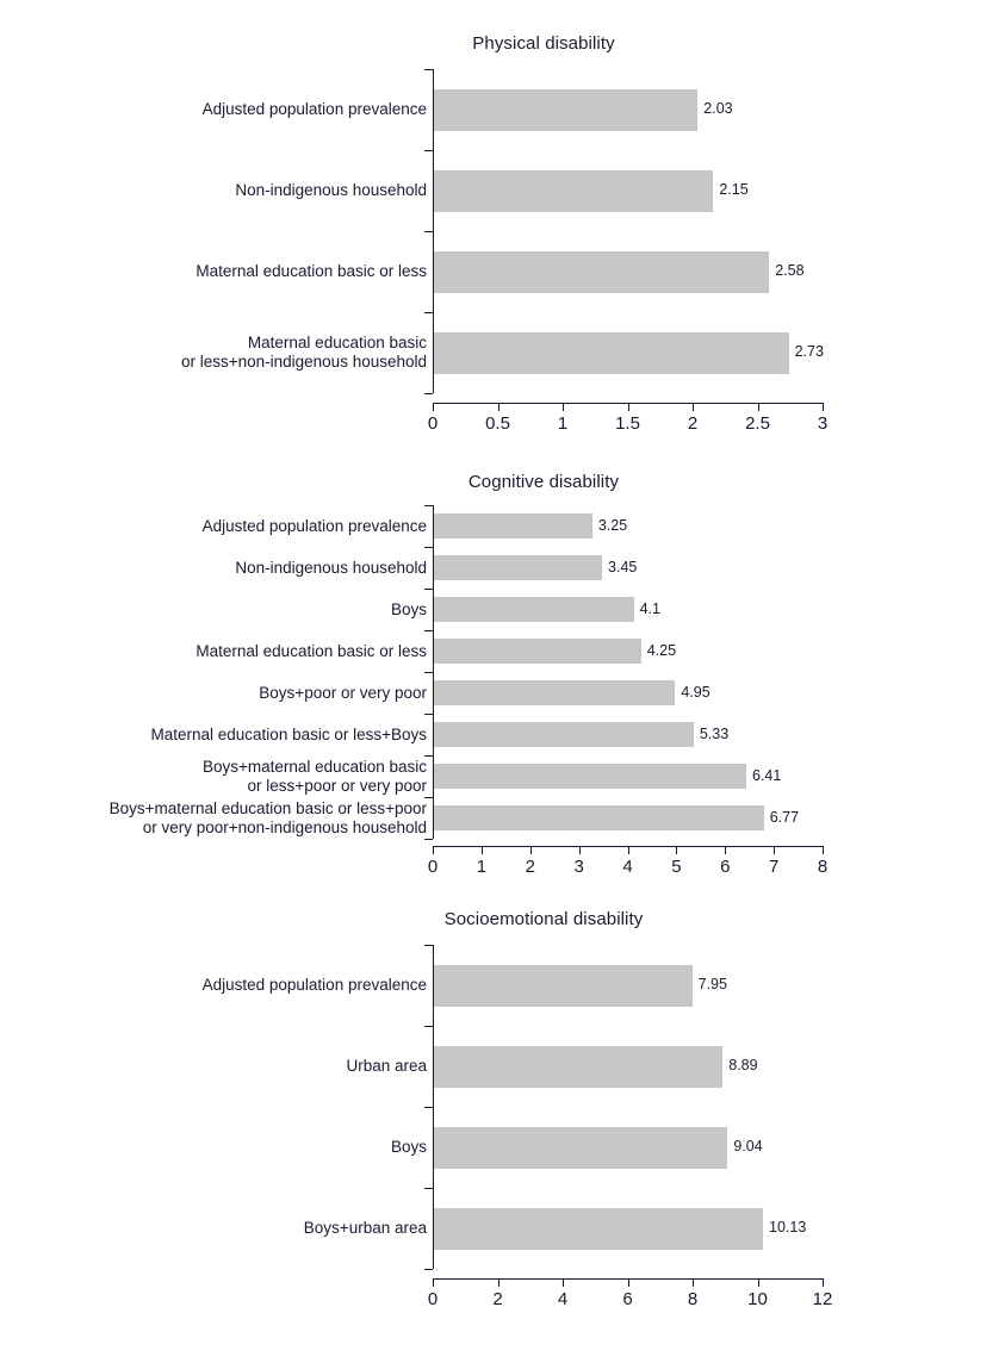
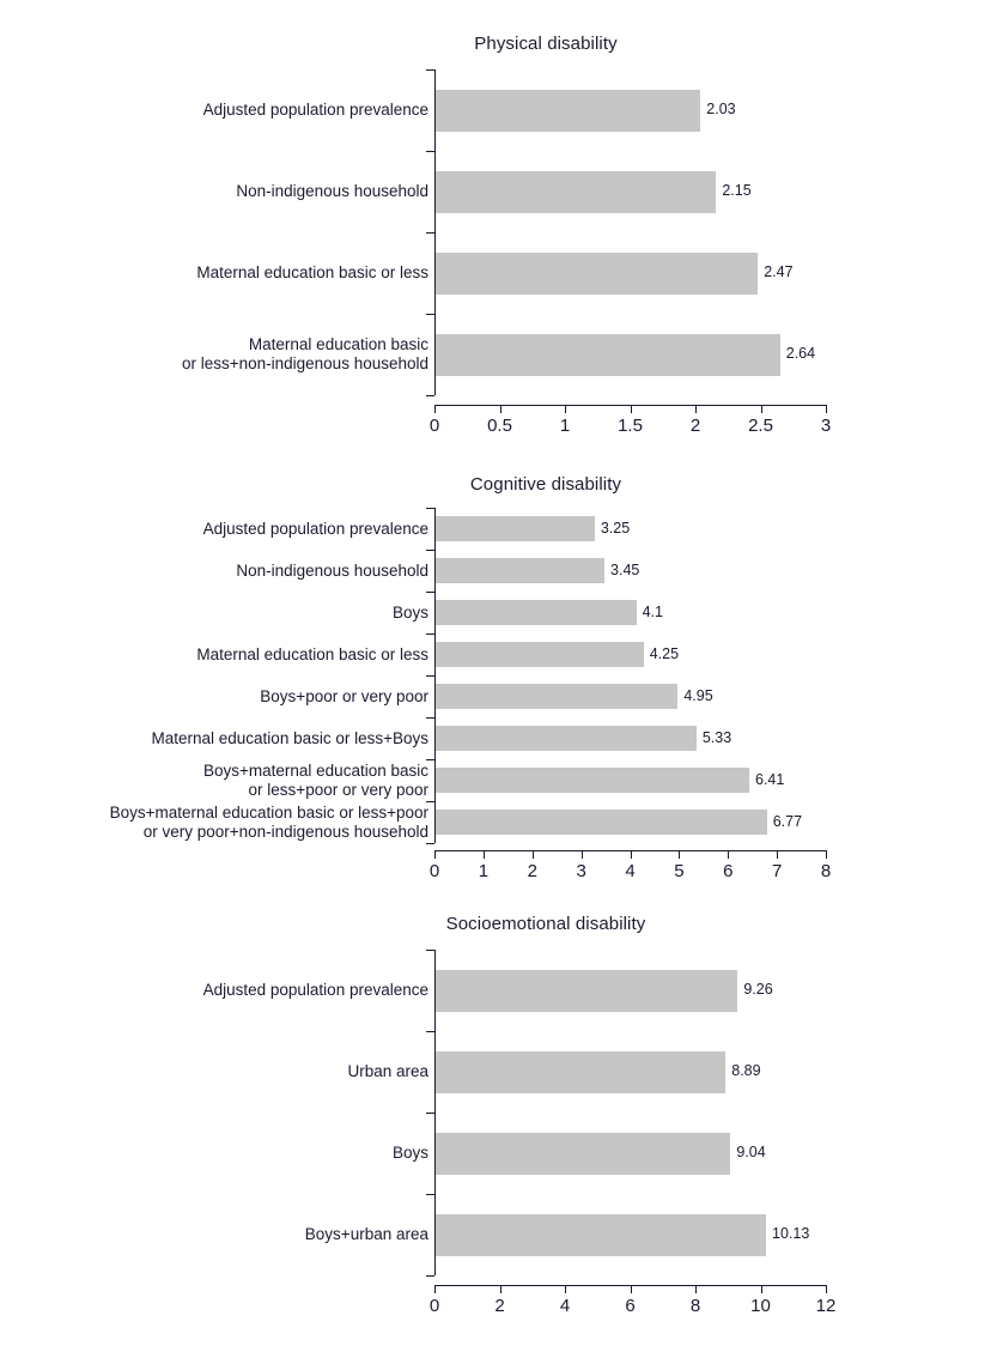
Physical disability/Maternal education basic or less: 2.58 -> 2.47
Physical disability/Maternal education basic or less+non-indigenous household: 2.73 -> 2.64
Socioemotional disability/Adjusted population prevalence: 7.95 -> 9.26
